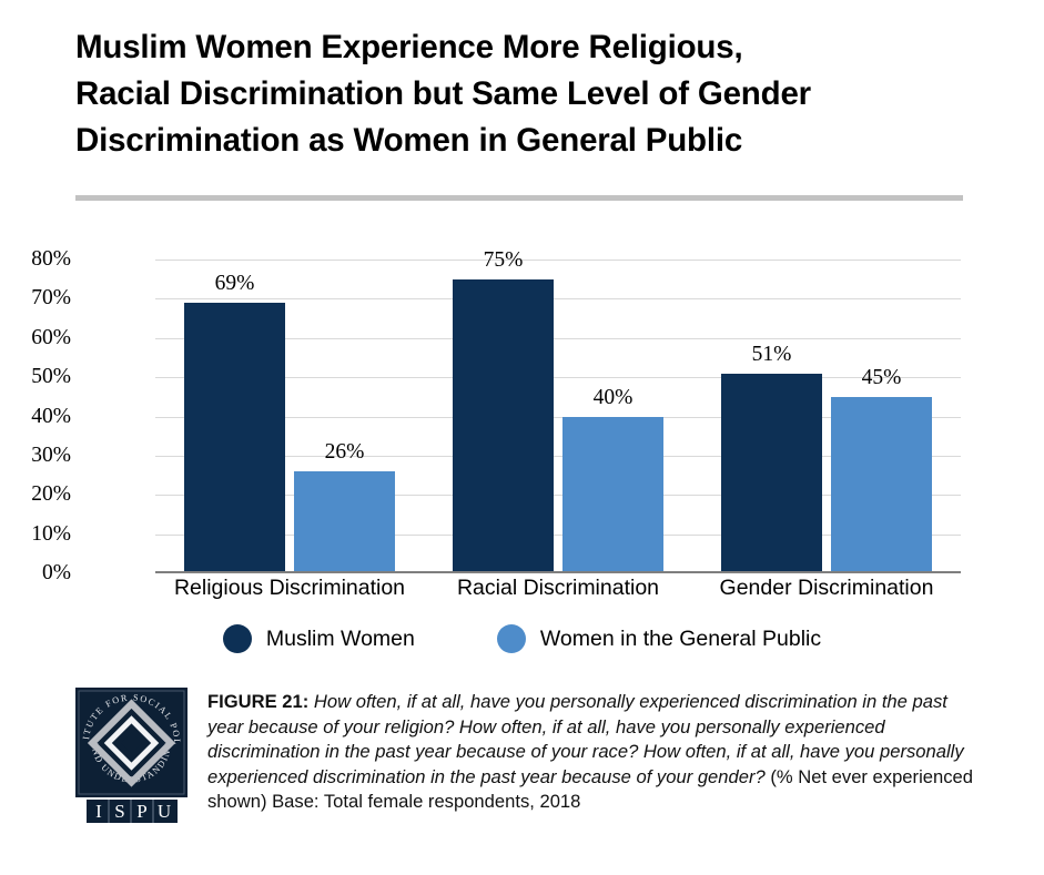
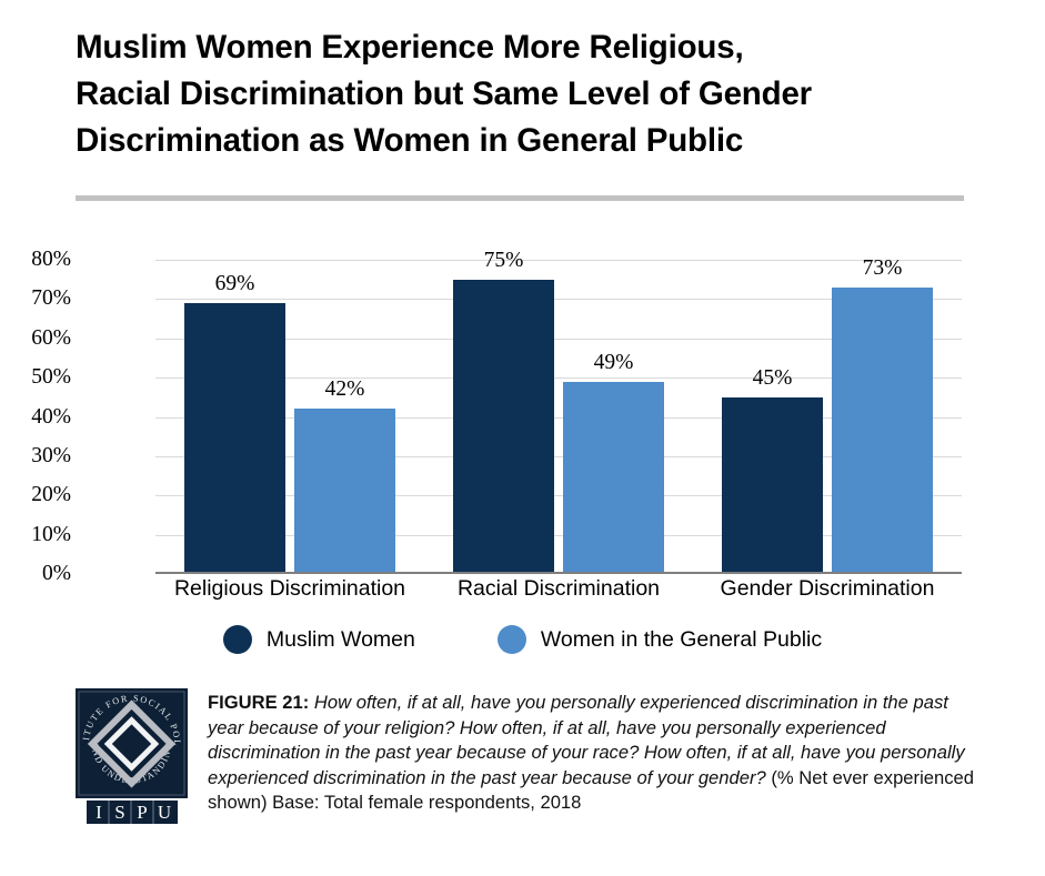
Women in the General Public/Religious Discrimination: 26% -> 42%
Women in the General Public/Racial Discrimination: 40% -> 49%
Muslim Women/Gender Discrimination: 51% -> 45%
Women in the General Public/Gender Discrimination: 45% -> 73%
